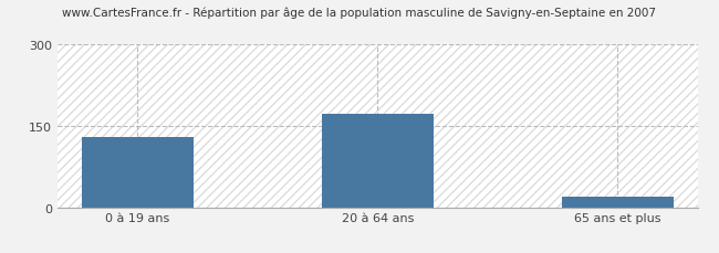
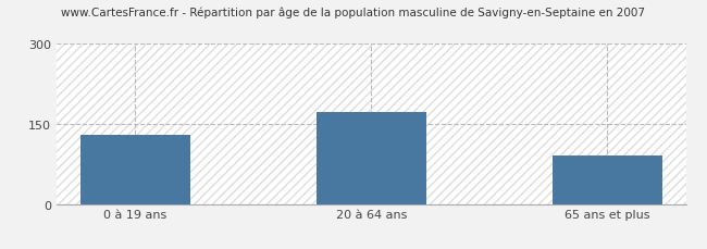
65 ans et plus: 20 -> 90
